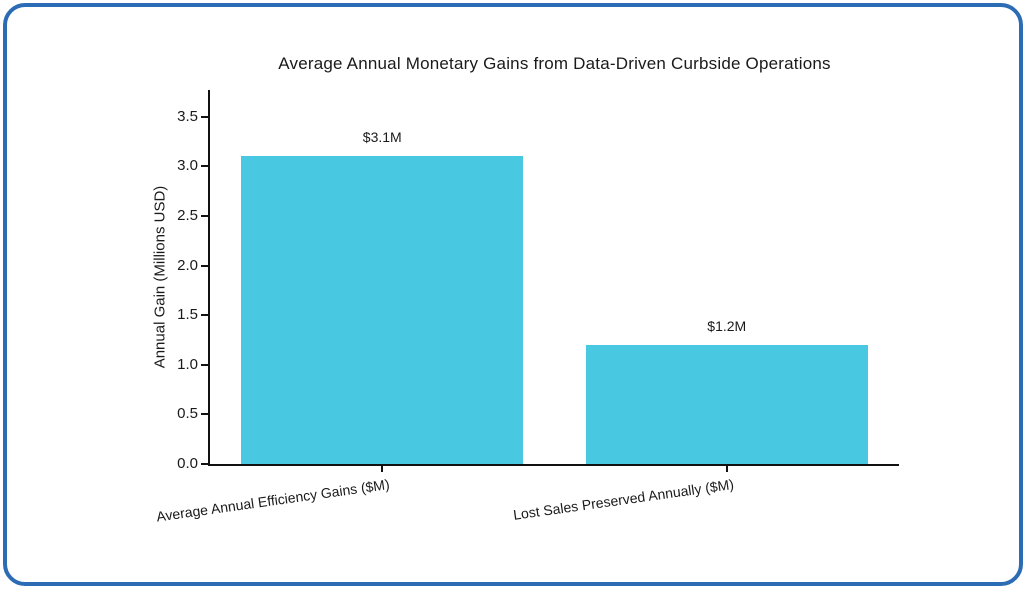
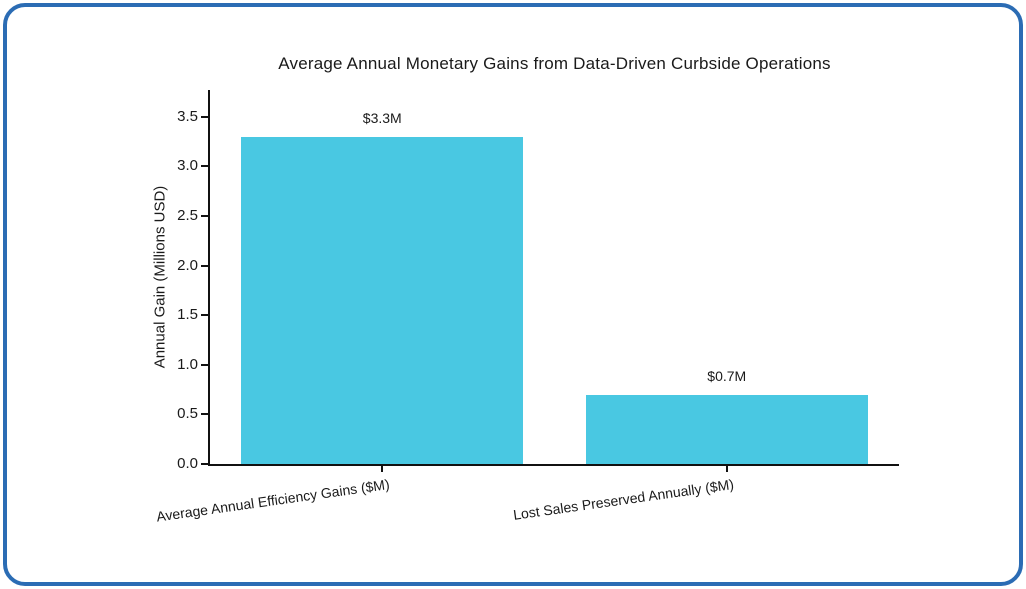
Average Annual Efficiency Gains ($M): $3.1M -> $3.3M
Lost Sales Preserved Annually ($M): $1.2M -> $0.7M
